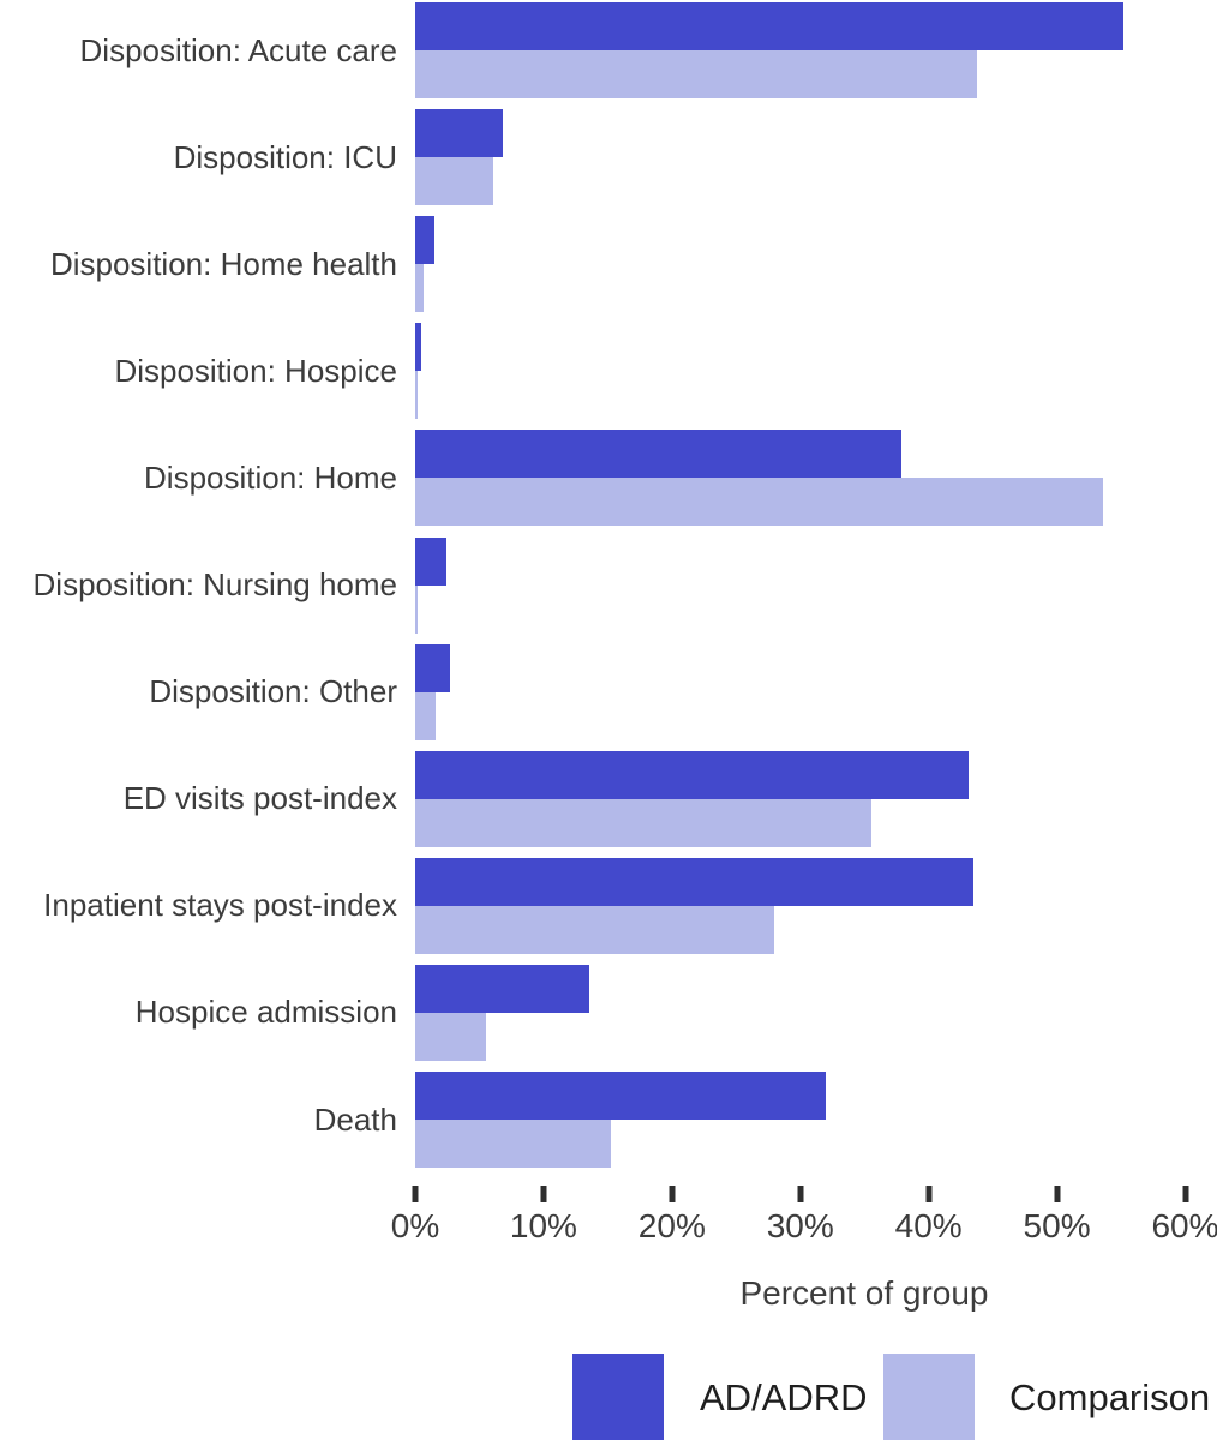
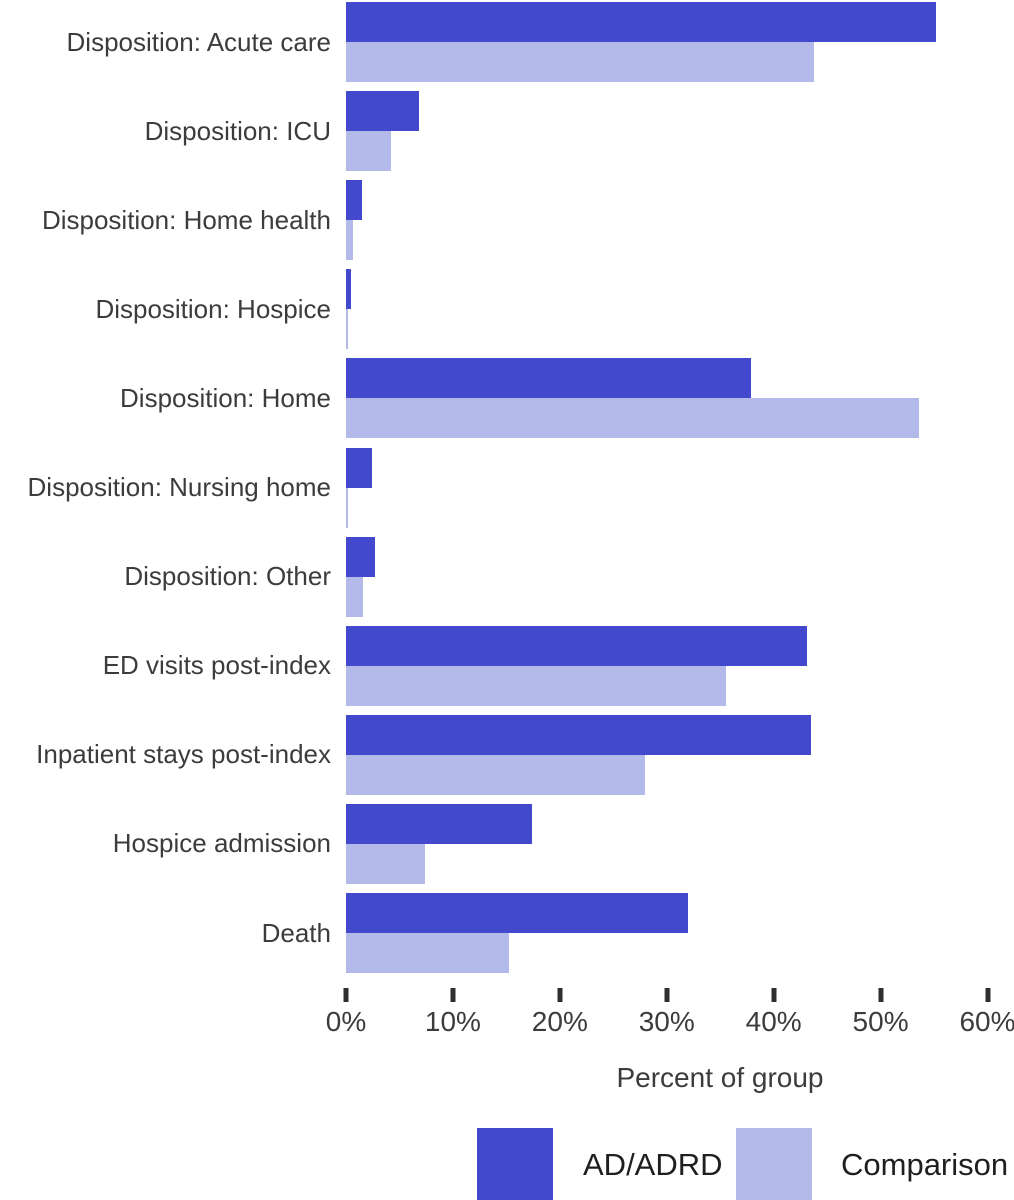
Comparison/Disposition: ICU: 6.1% -> 4.2%
AD/ADRD/Hospice admission: 13.6% -> 17.4%
Comparison/Hospice admission: 5.5% -> 7.4%
